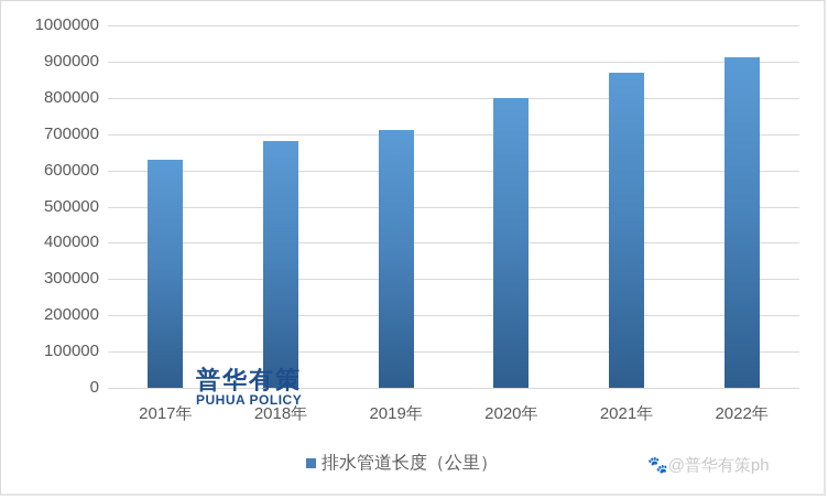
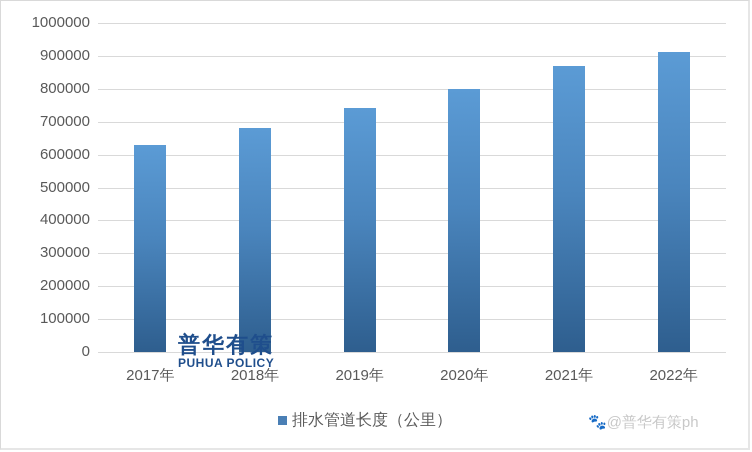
2019年: 710000 -> 740000
